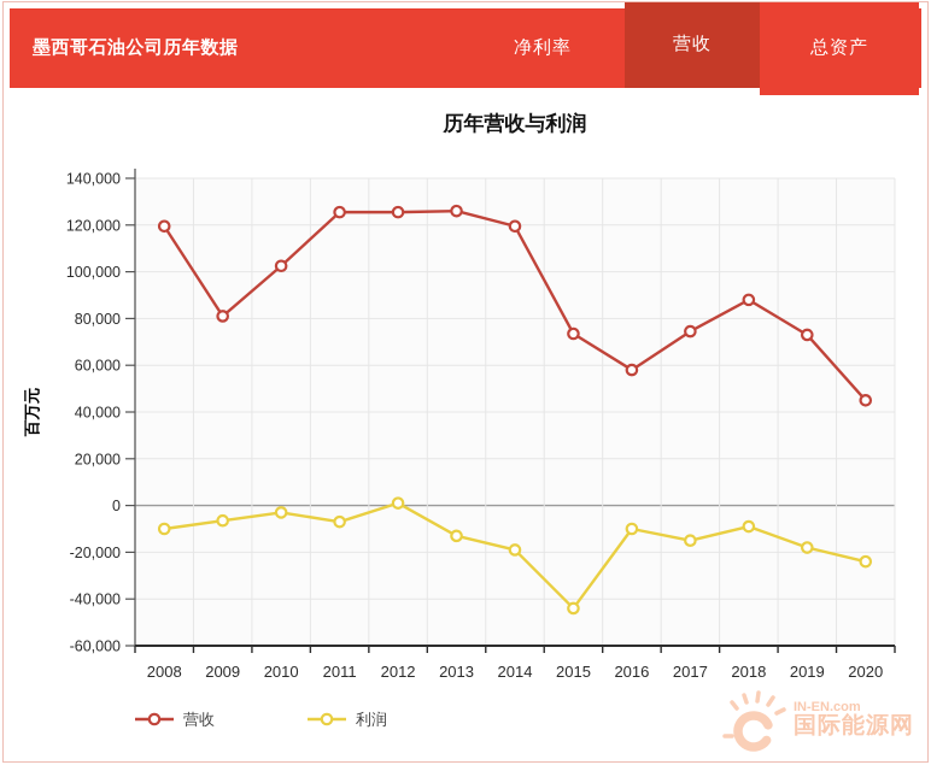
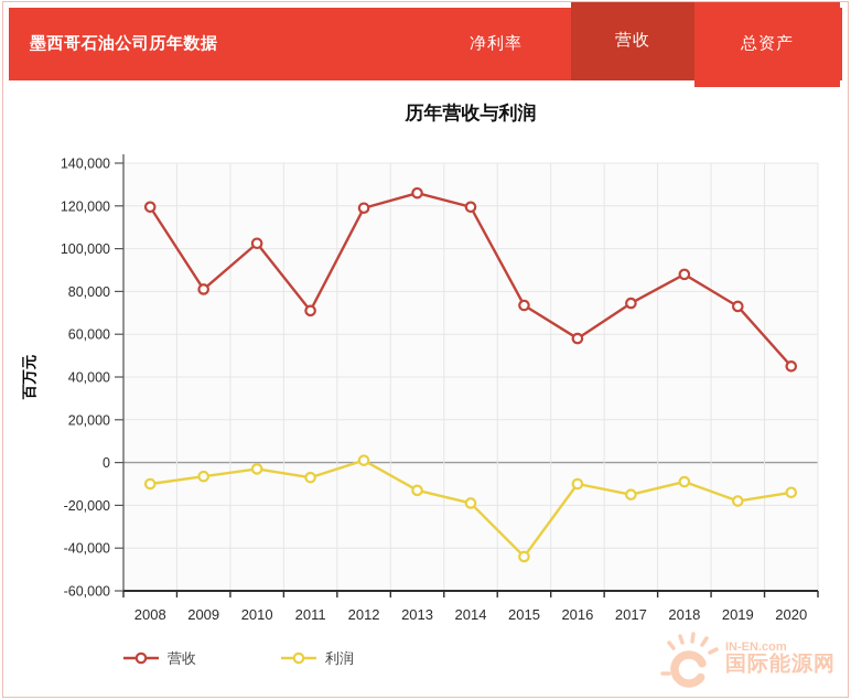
营收/2011: 126000 -> 71000
营收/2012: 126000 -> 119000
利润/2020: -24000 -> -14000
